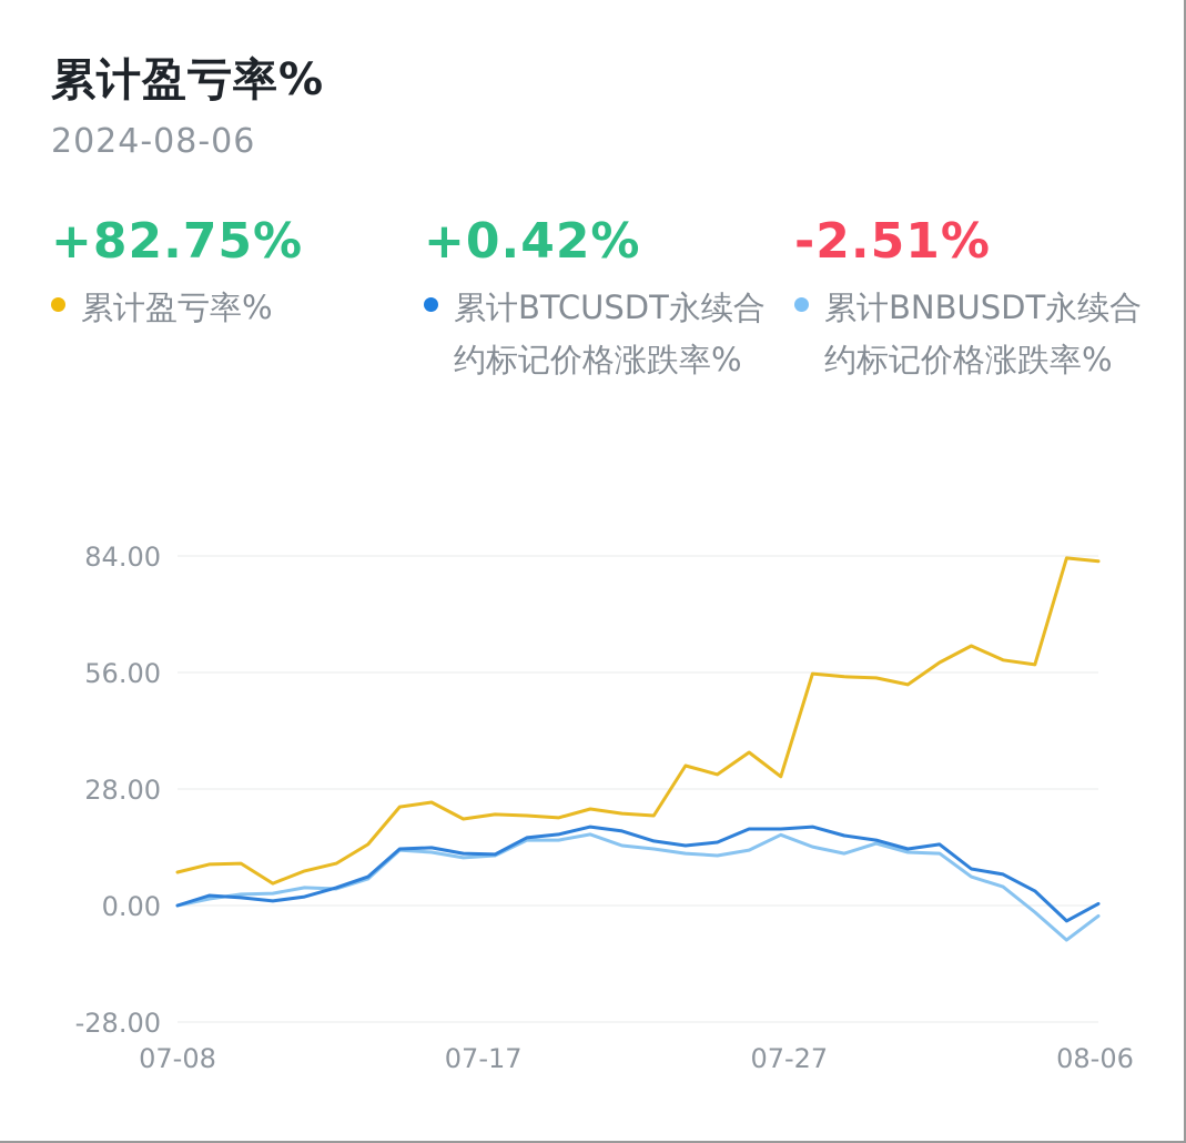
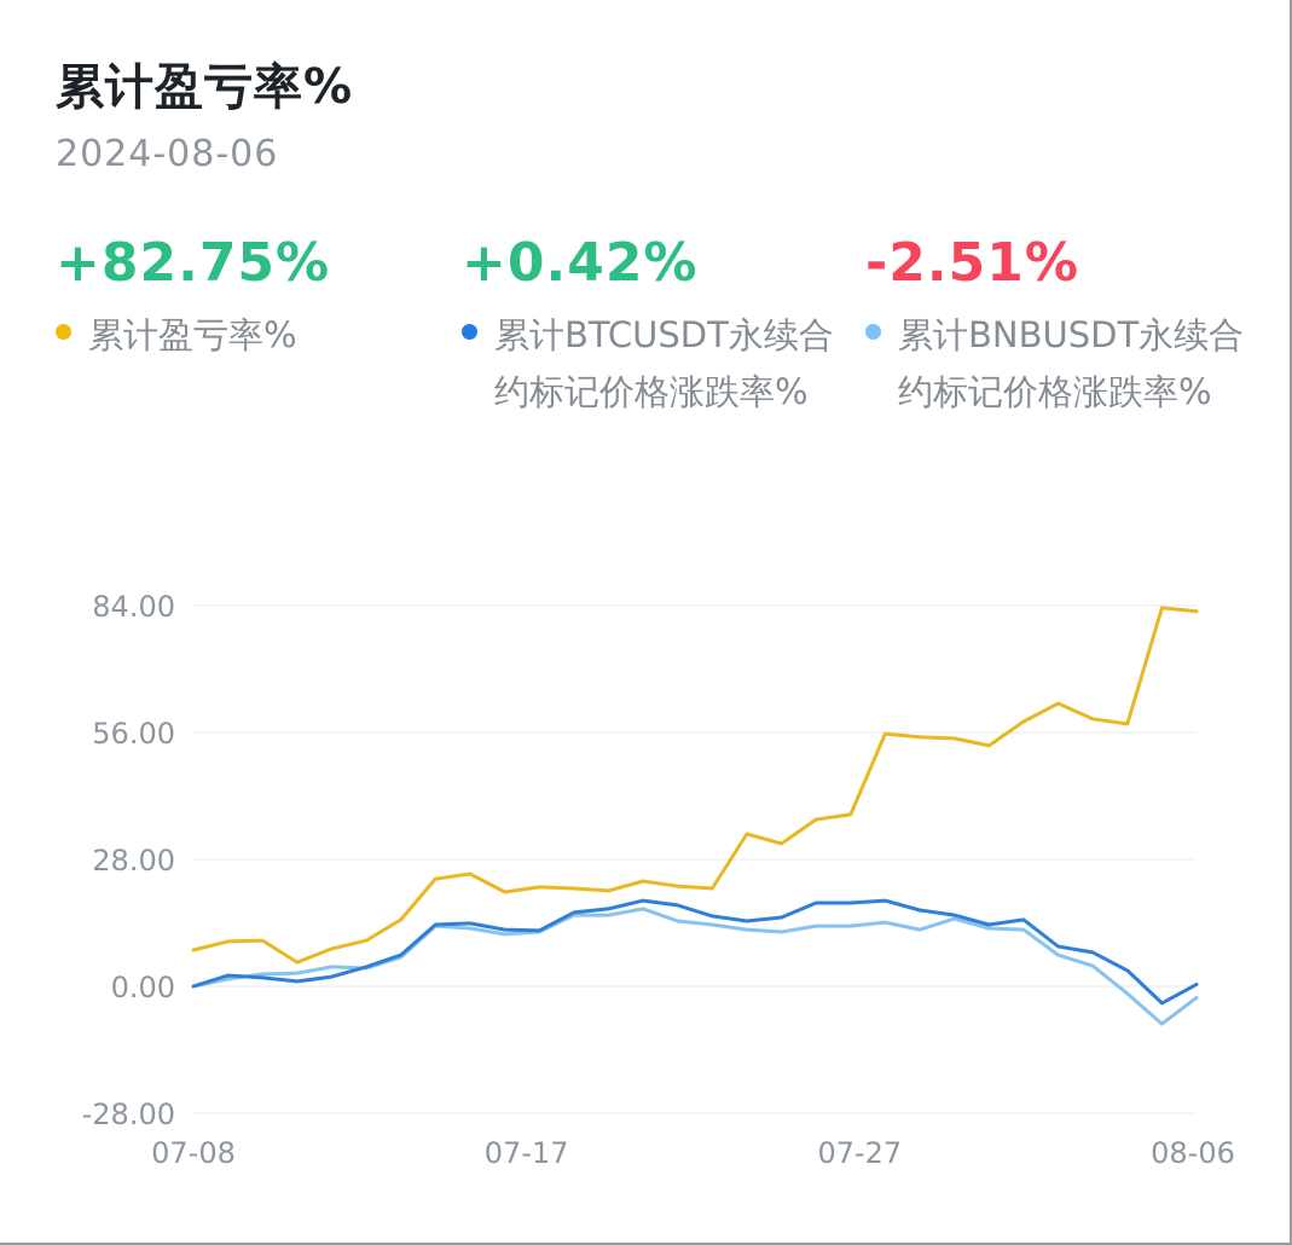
累计盈亏率%/07-27: 31 -> 38
累计BNBUSDT永续合约标记价格涨跌率%/07-27: 17 -> 13
